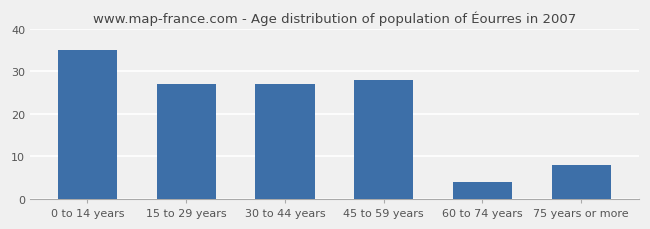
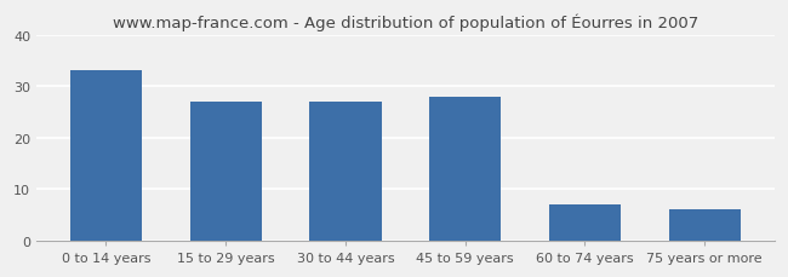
0 to 14 years: 35 -> 33
60 to 74 years: 4 -> 7
75 years or more: 8 -> 6
